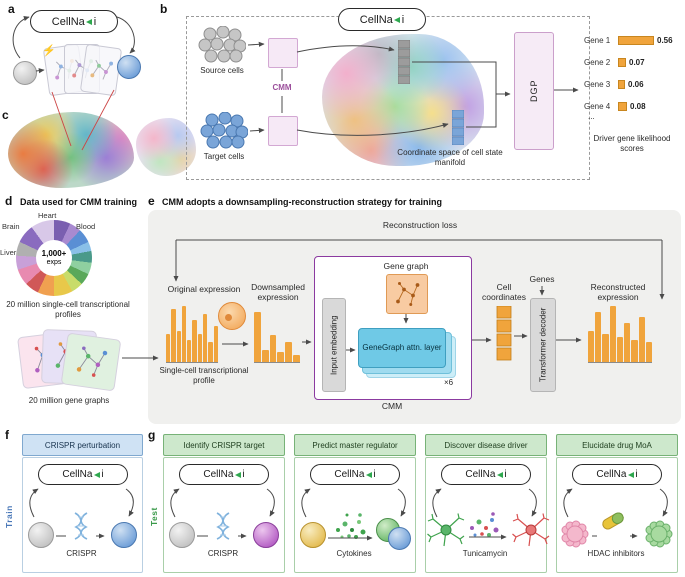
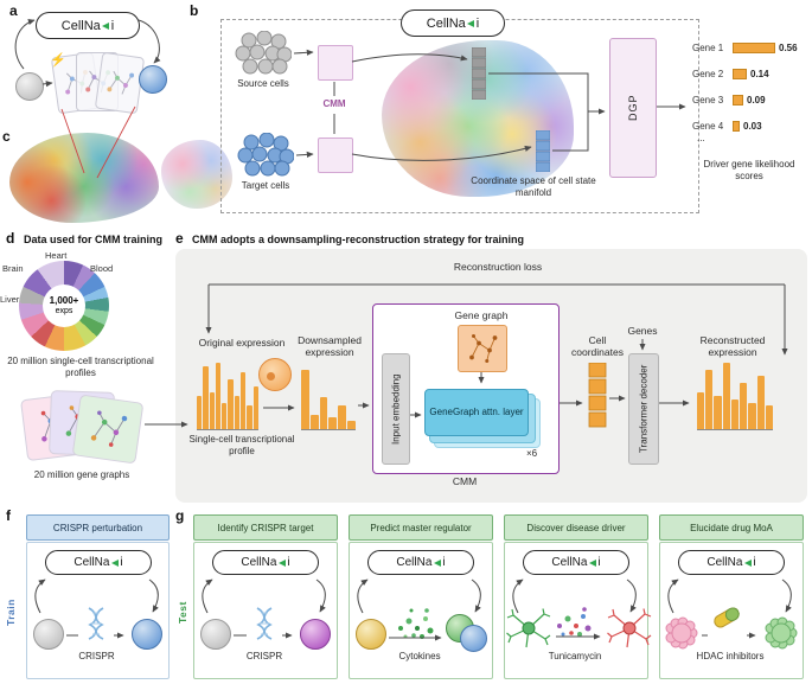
Gene 2: 0.07 -> 0.14
Gene 3: 0.06 -> 0.09
Gene 4: 0.08 -> 0.03
